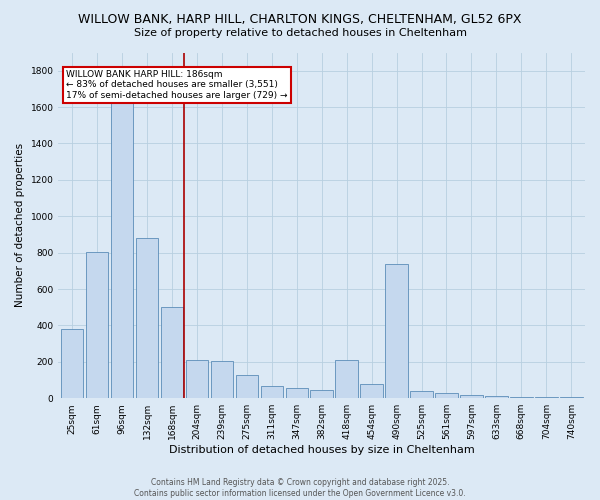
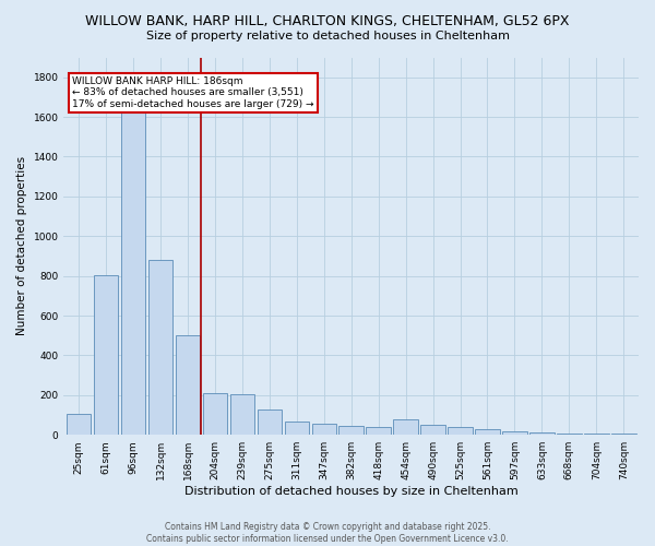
25sqm: 380 -> 100
418sqm: 210 -> 40
490sqm: 740 -> 50
